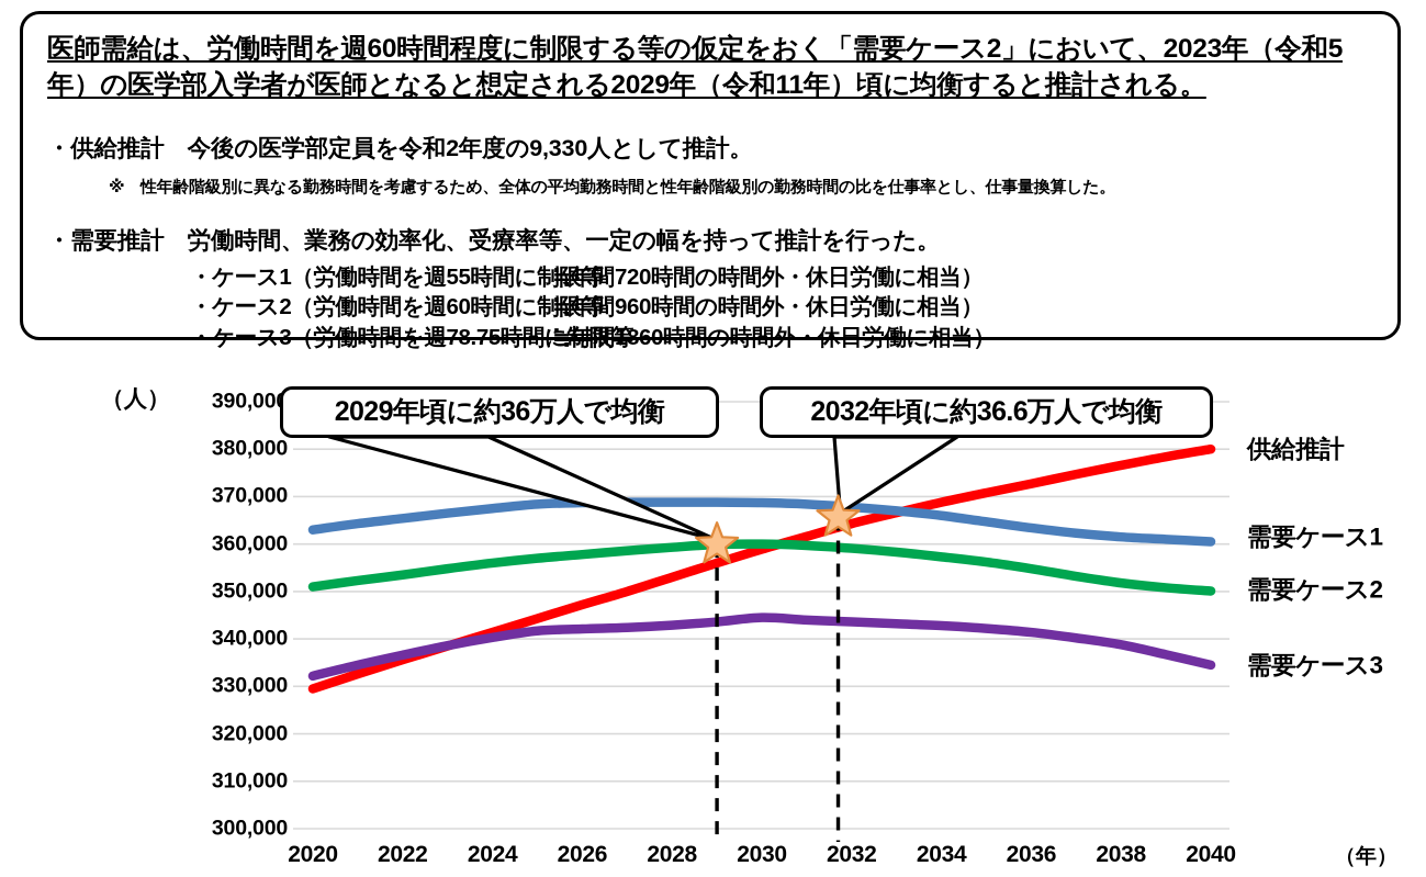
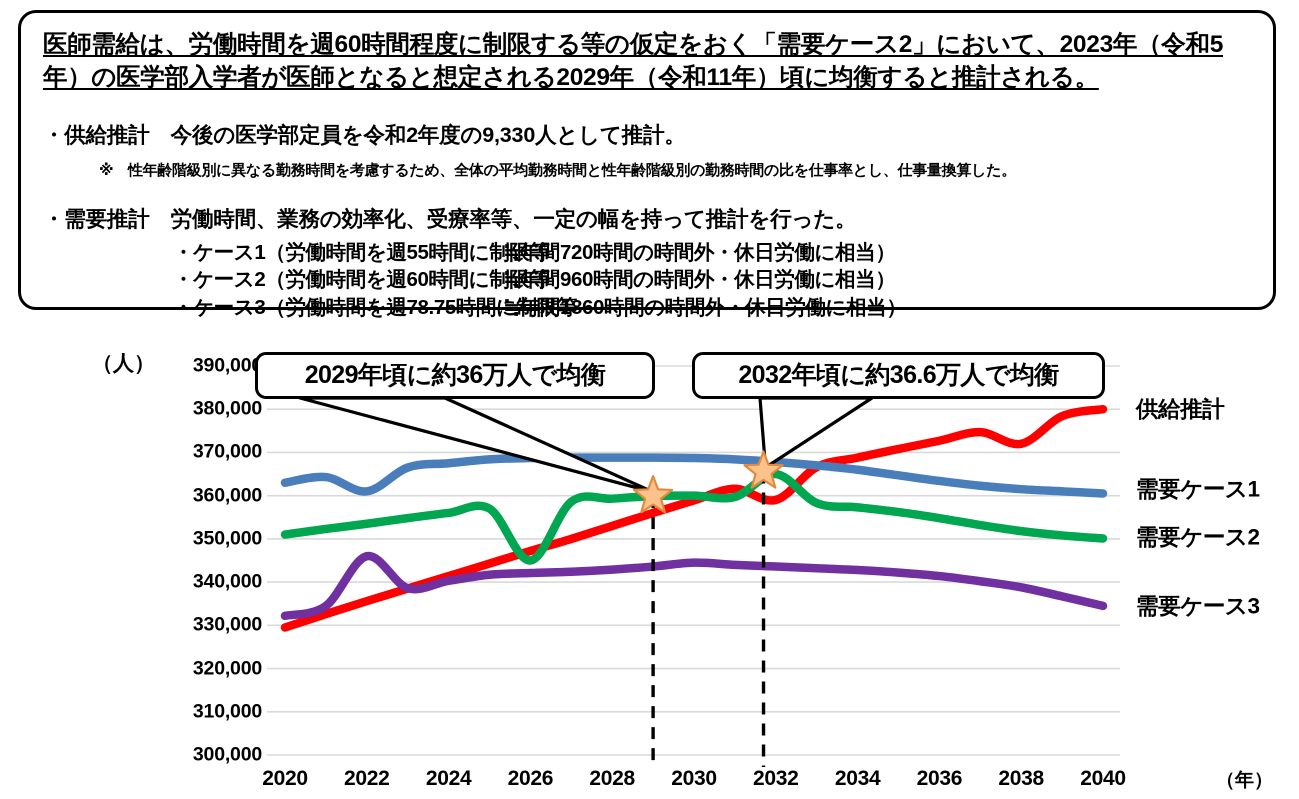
需要ケース1/2022: 365000 -> 361000
需要ケース3/2022: 337000 -> 346000
需要ケース2/2026: 358000 -> 345000
供給推計/2032: 364000 -> 359000
需要ケース2/2032: 359000 -> 365000
供給推計/2038: 377000 -> 372000
